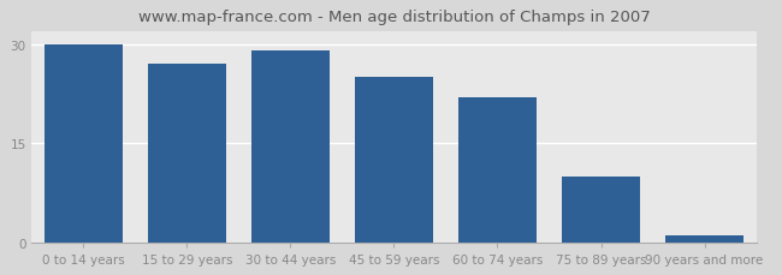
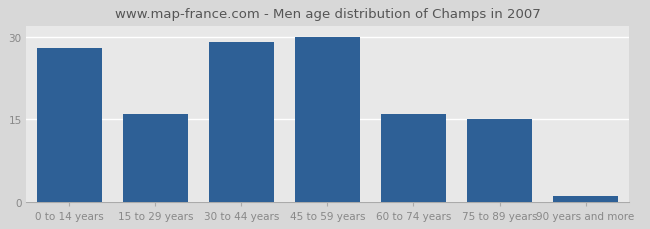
0 to 14 years: 30 -> 28
15 to 29 years: 27 -> 16
45 to 59 years: 25 -> 30
60 to 74 years: 22 -> 16
75 to 89 years: 10 -> 15
